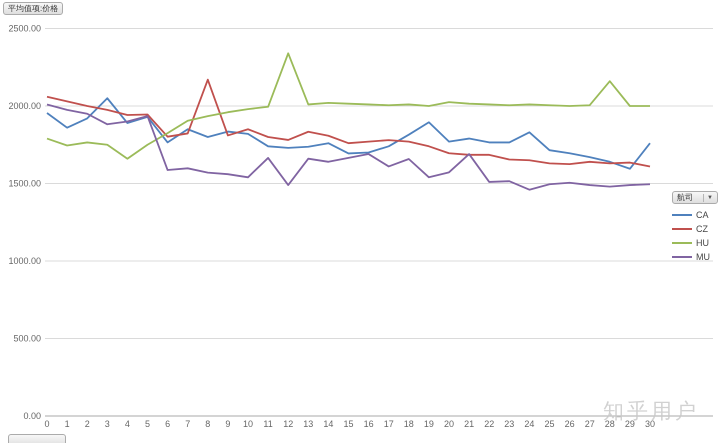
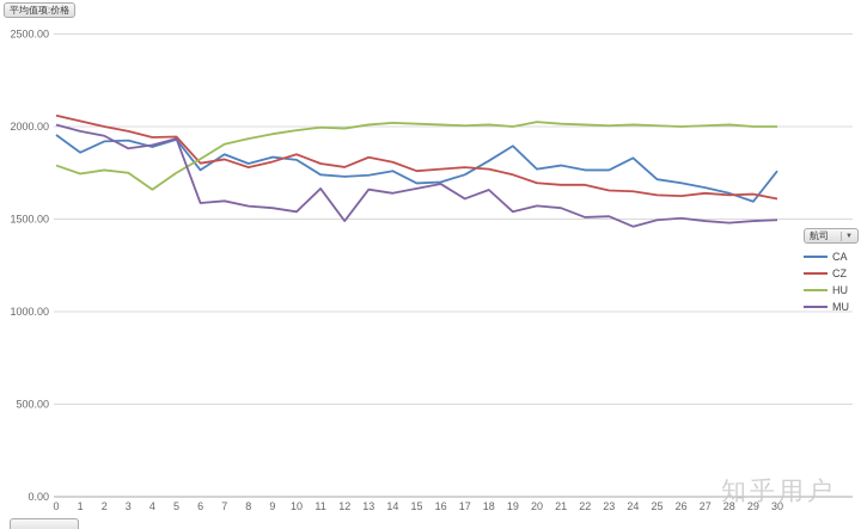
CA/3: 2050 -> 1920
CZ/8: 2170 -> 1780
HU/12: 2340 -> 1990
MU/21: 1690 -> 1560
HU/28: 2160 -> 2010
